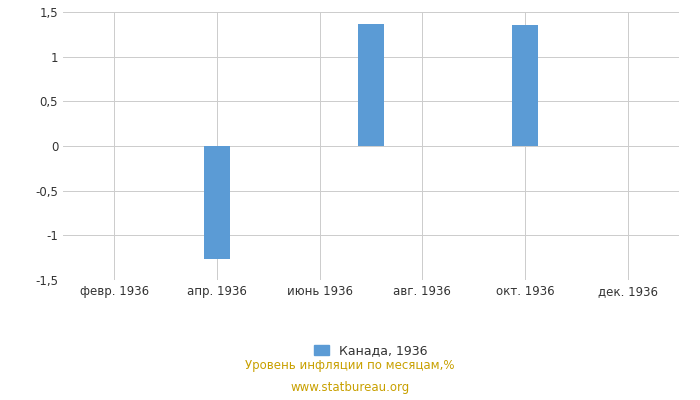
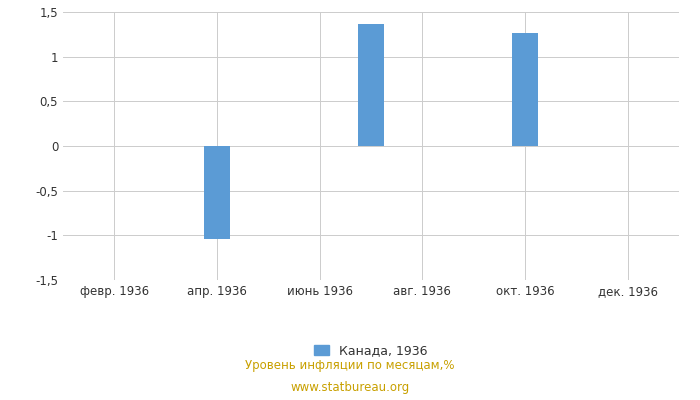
апр. 1936: -1,27 -> -1,04
окт. 1936: 1,36 -> 1,26
